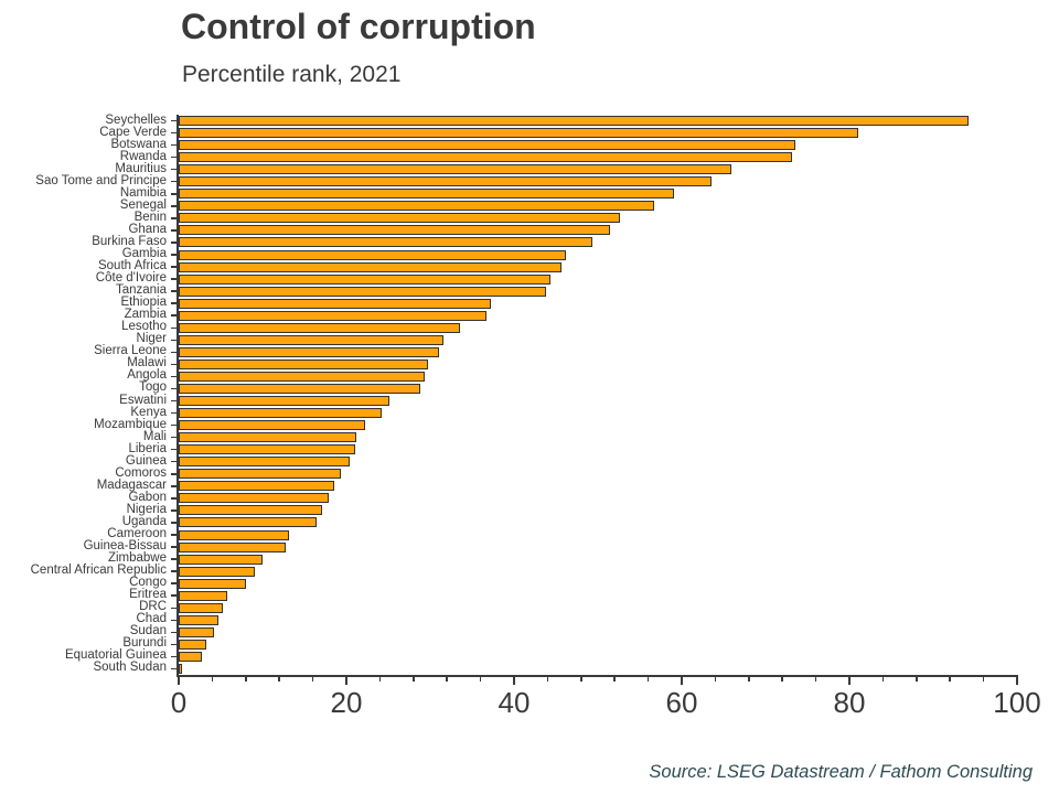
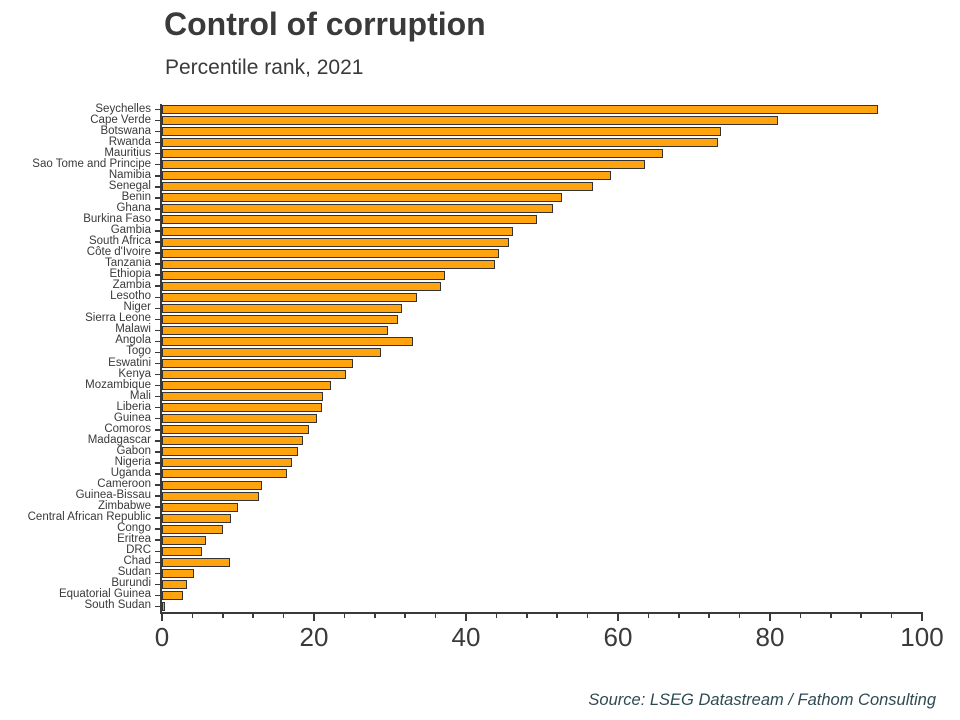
Angola: 29 -> 33
Chad: 5 -> 9
